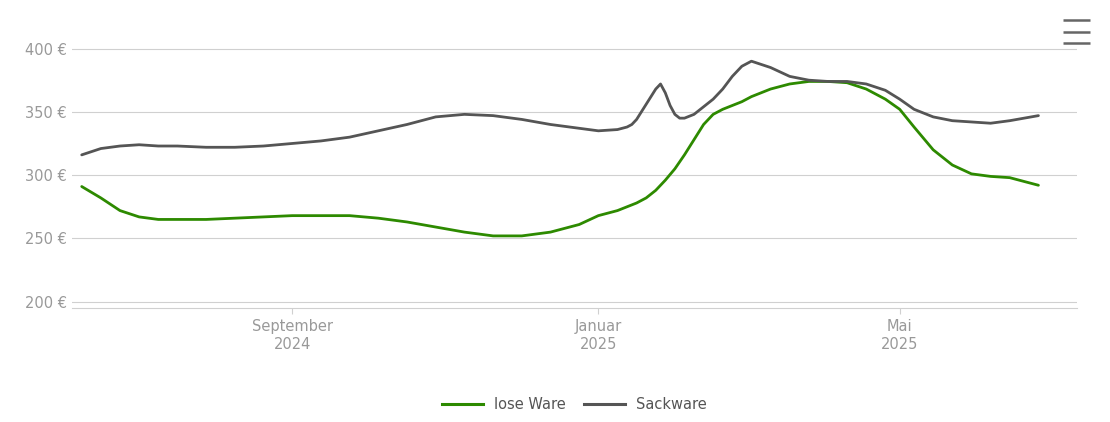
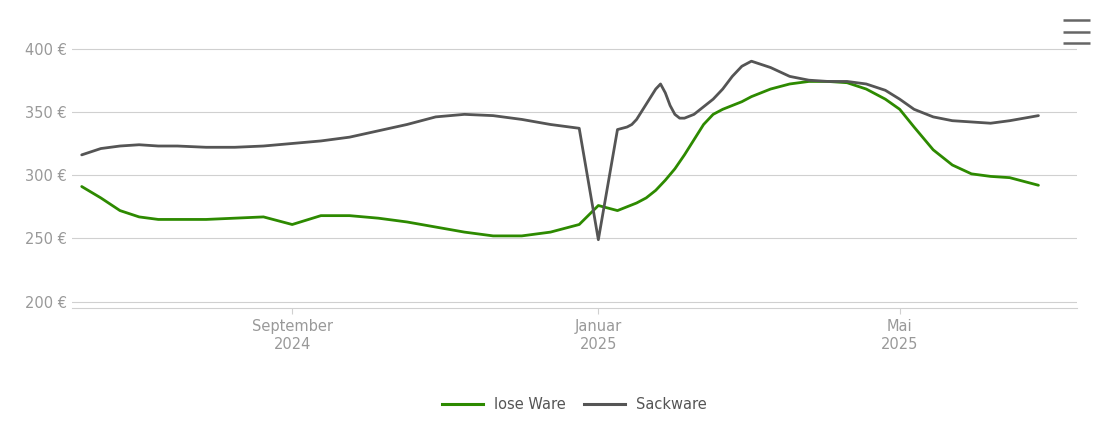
lose Ware/September 2024: 268 € -> 261 €
lose Ware/Januar 2025: 268 € -> 276 €
Sackware/Januar 2025: 335 € -> 249 €
